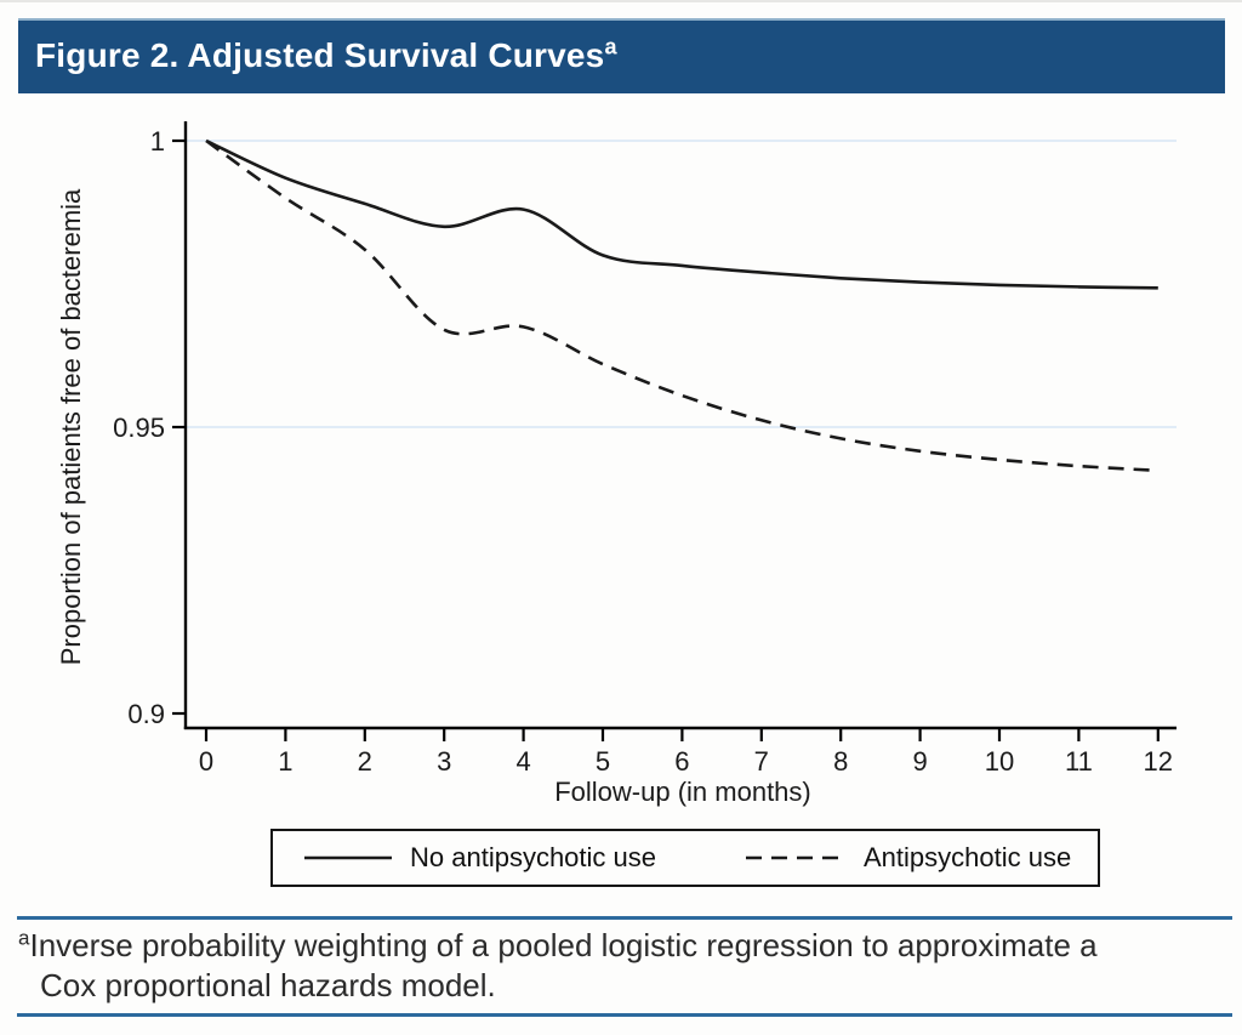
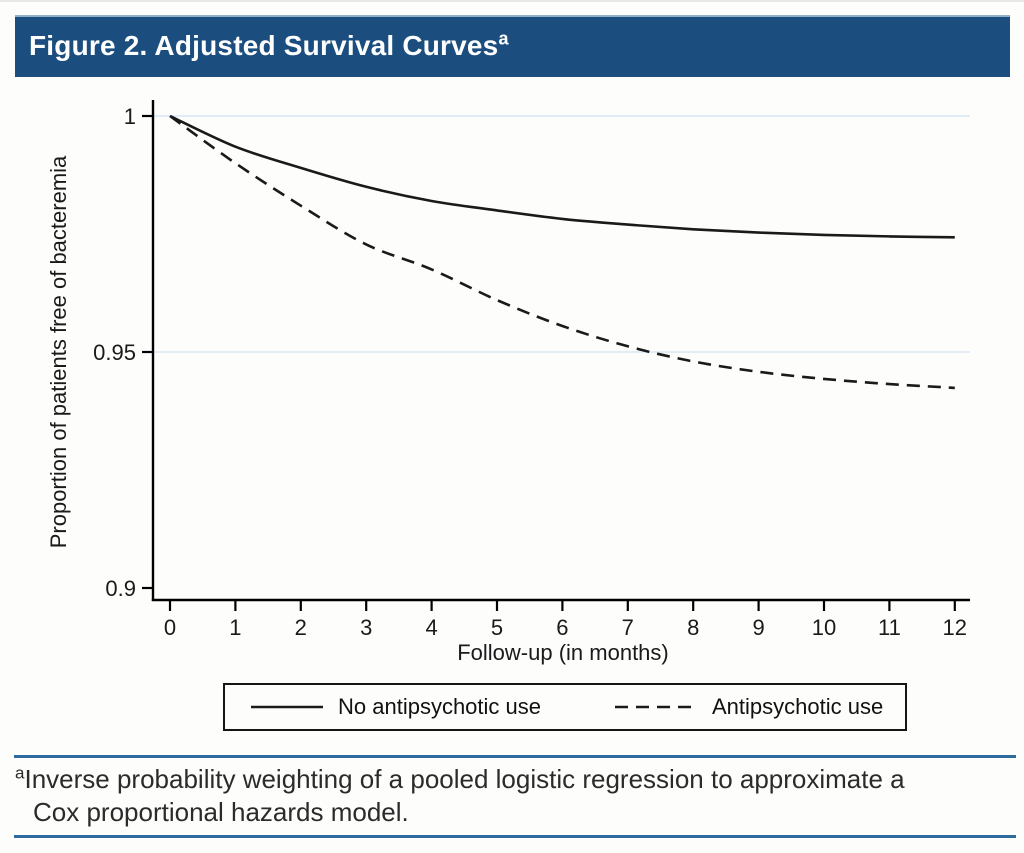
Antipsychotic use/3: 0.967 -> 0.973
No antipsychotic use/4: 0.988 -> 0.982
